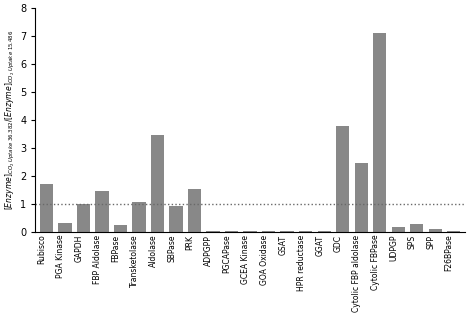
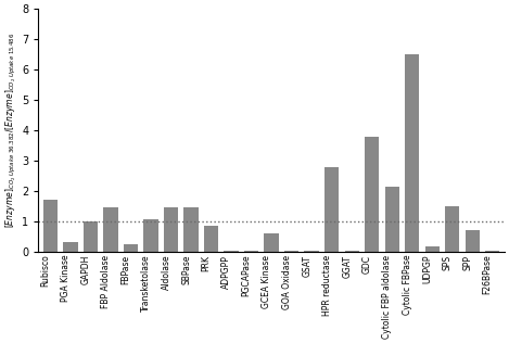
Aldolase: 3.45 -> 1.45
SBPase: 0.93 -> 1.45
PRK: 1.55 -> 0.85
GCEA Kinase: 0.04 -> 0.60
HPR reductase: 0.04 -> 2.80
Cytolic FBP aldolase: 2.48 -> 2.15
Cytolic FBPase: 7.10 -> 6.50
SPS: 0.28 -> 1.50
SPP: 0.10 -> 0.70
